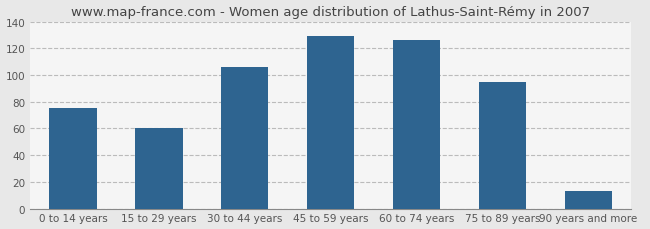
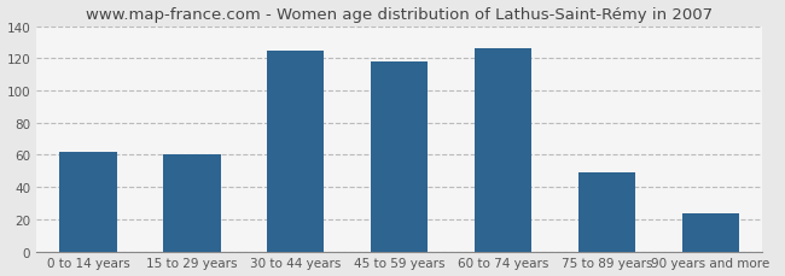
0 to 14 years: 75 -> 62
30 to 44 years: 106 -> 125
45 to 59 years: 129 -> 118
75 to 89 years: 95 -> 49
90 years and more: 13 -> 24
